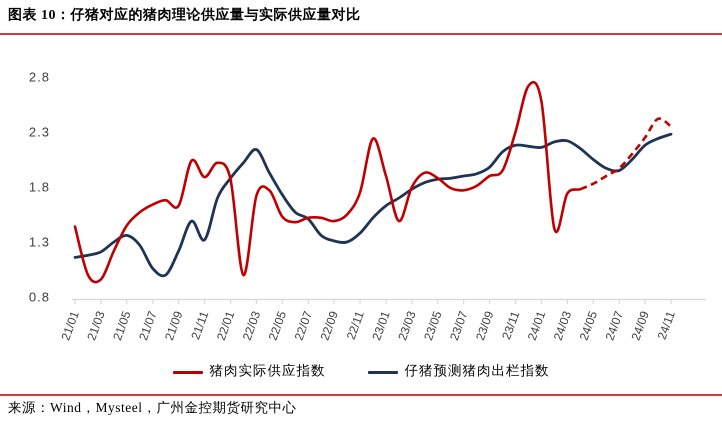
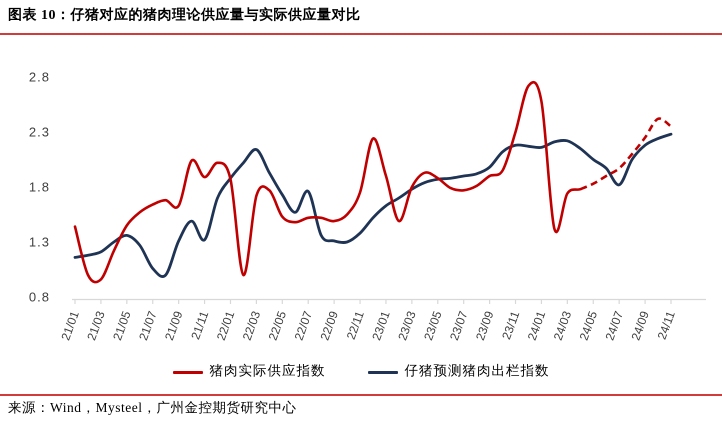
仔猪预测猪肉出栏指数/21/09: 1.22 -> 1.31
仔猪预测猪肉出栏指数/22/07: 1.51 -> 1.76
仔猪预测猪肉出栏指数/24/07: 1.95 -> 1.82
